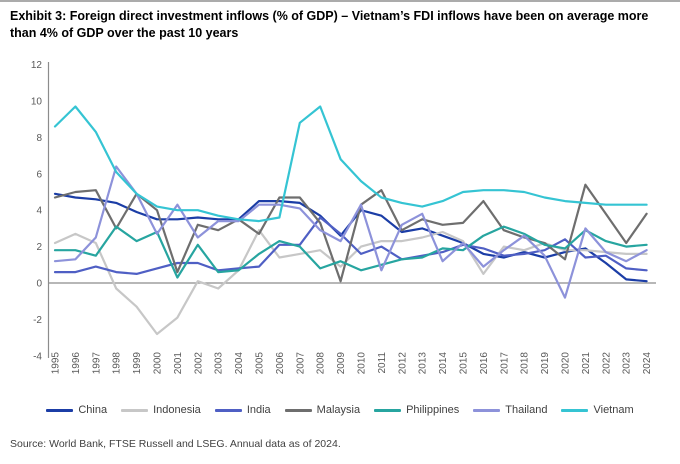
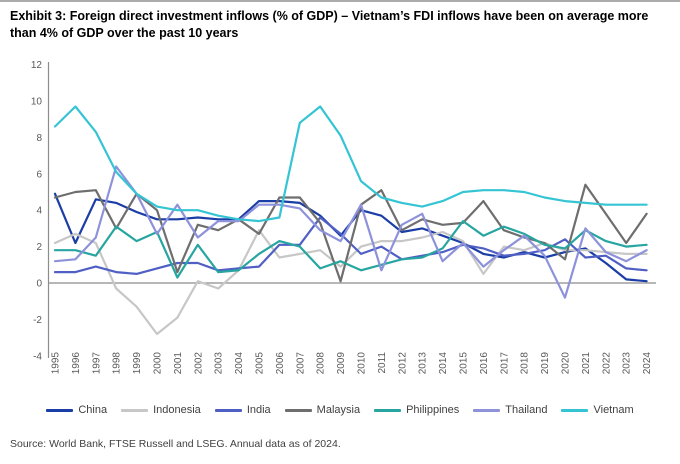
China/1996: 4.7 -> 2.2
Vietnam/2009: 6.8 -> 8.1
Philippines/2015: 1.8 -> 3.4
